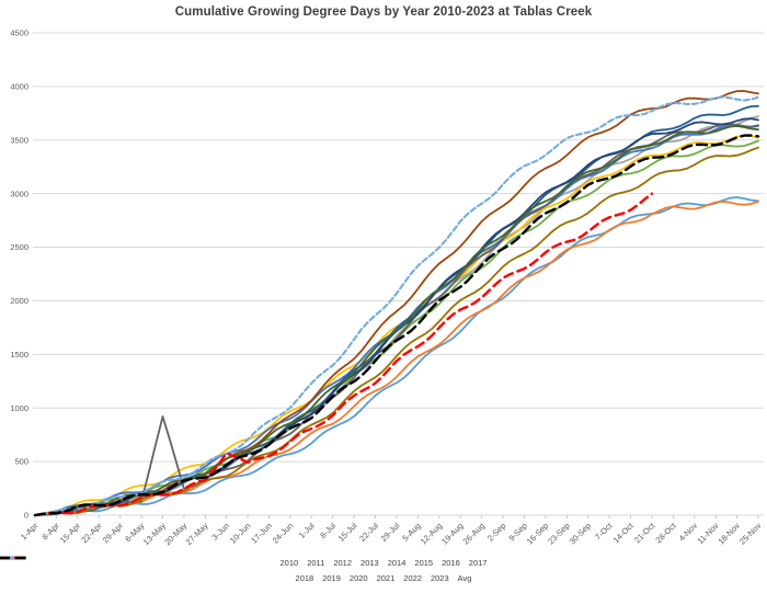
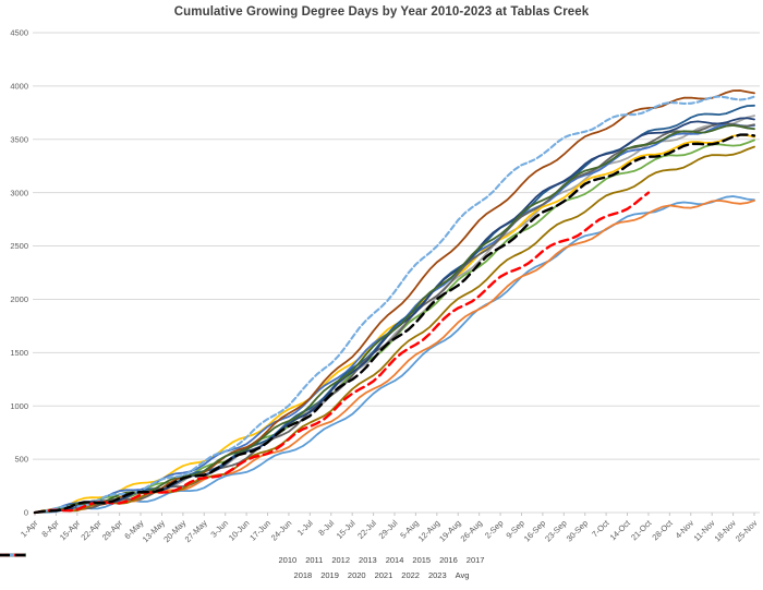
2018/13-May: 900 -> 200
2023/3-Jun: 600 -> 400
